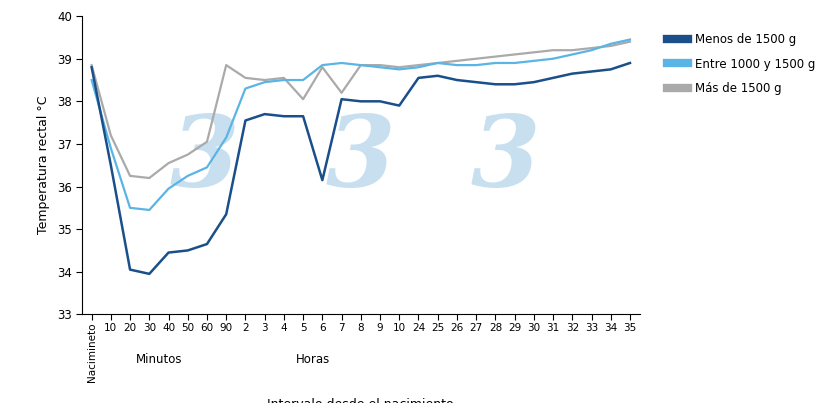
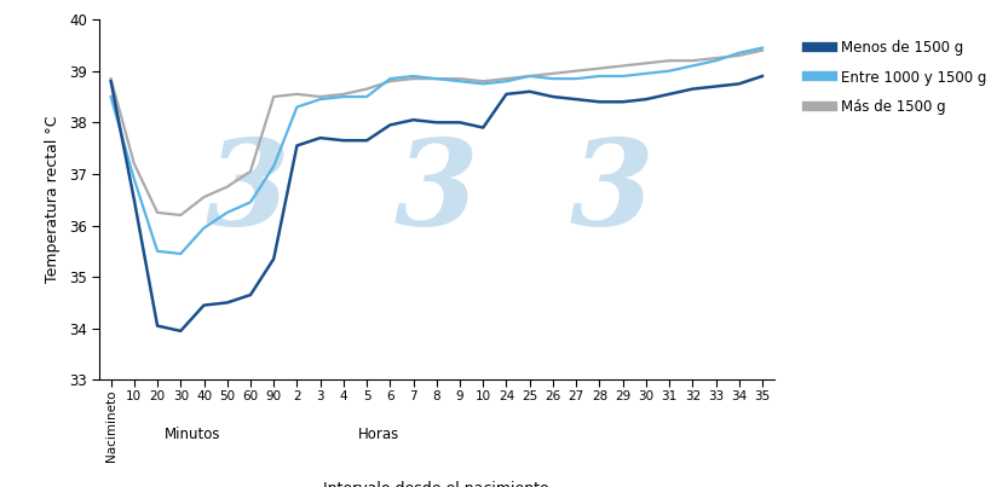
Más de 1500 g/90: 38.85 -> 38.50
Más de 1500 g/5: 38.05 -> 38.65
Menos de 1500 g/6: 36.15 -> 37.95
Más de 1500 g/7: 38.20 -> 38.85
